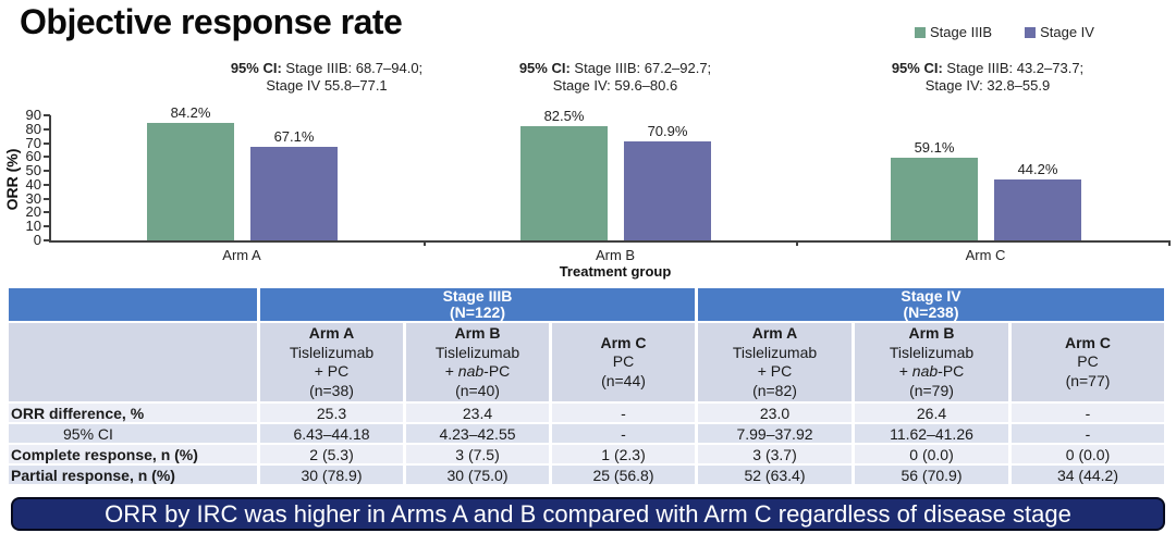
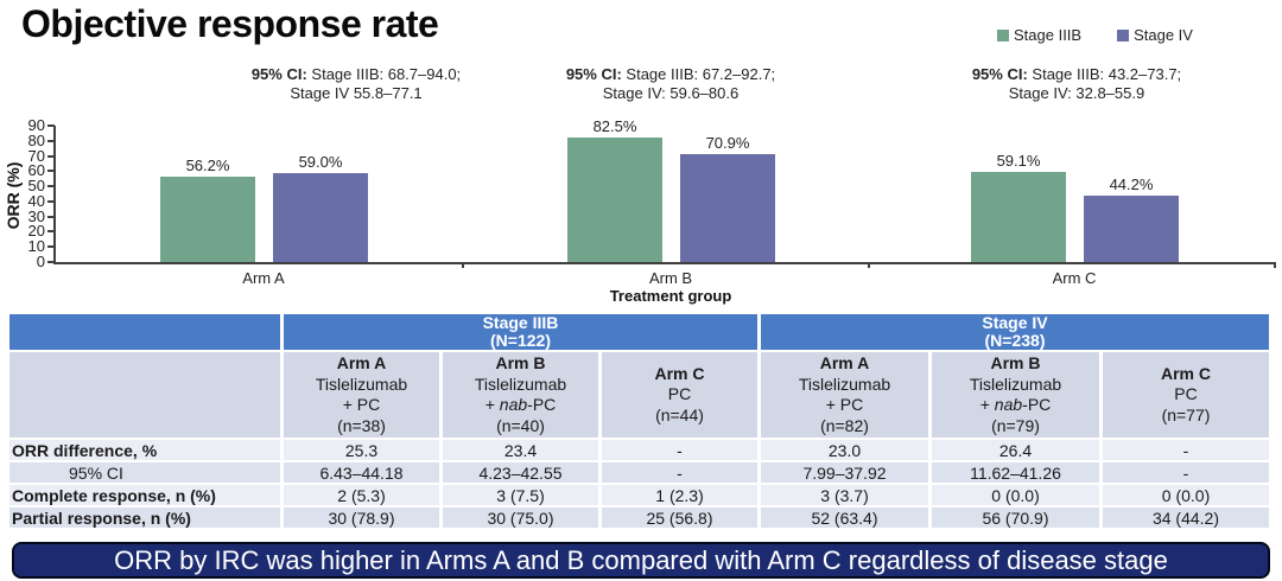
Stage IIIB/Arm A: 84.2% -> 56.2%
Stage IV/Arm A: 67.1% -> 59.0%
